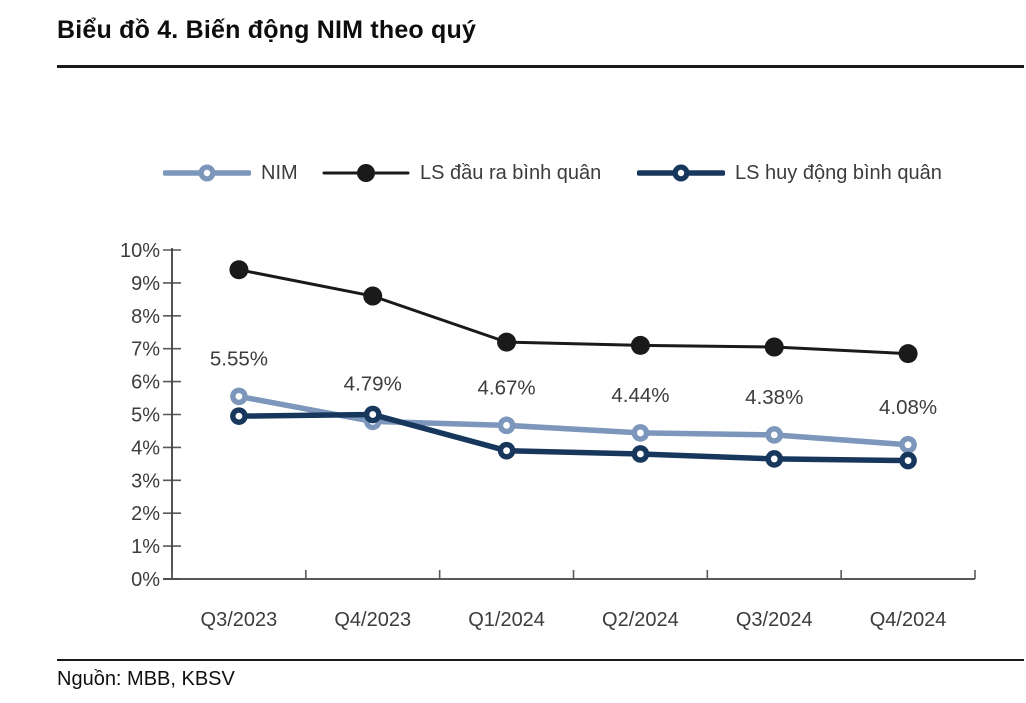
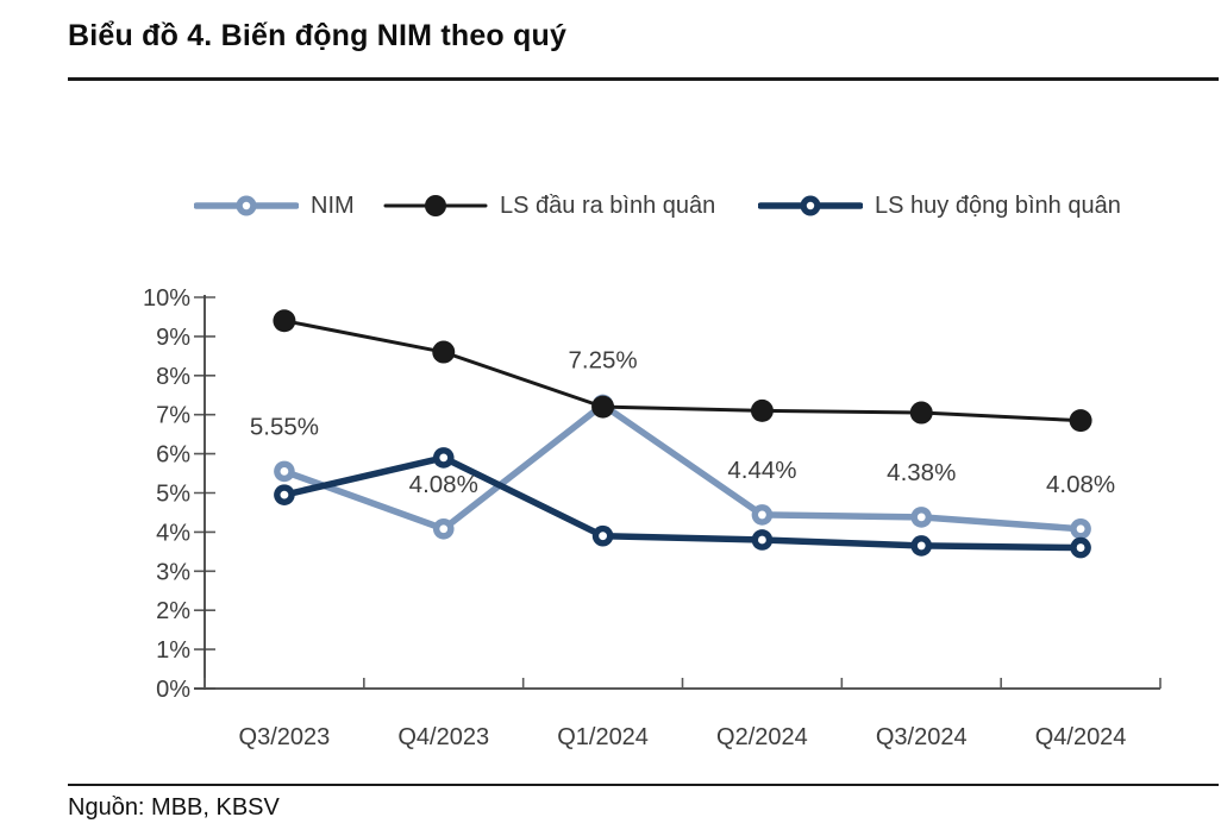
NIM/Q4/2023: 4.79% -> 4.08%
LS huy động bình quân/Q4/2023: 5.0% -> 5.9%
NIM/Q1/2024: 4.67% -> 7.25%
